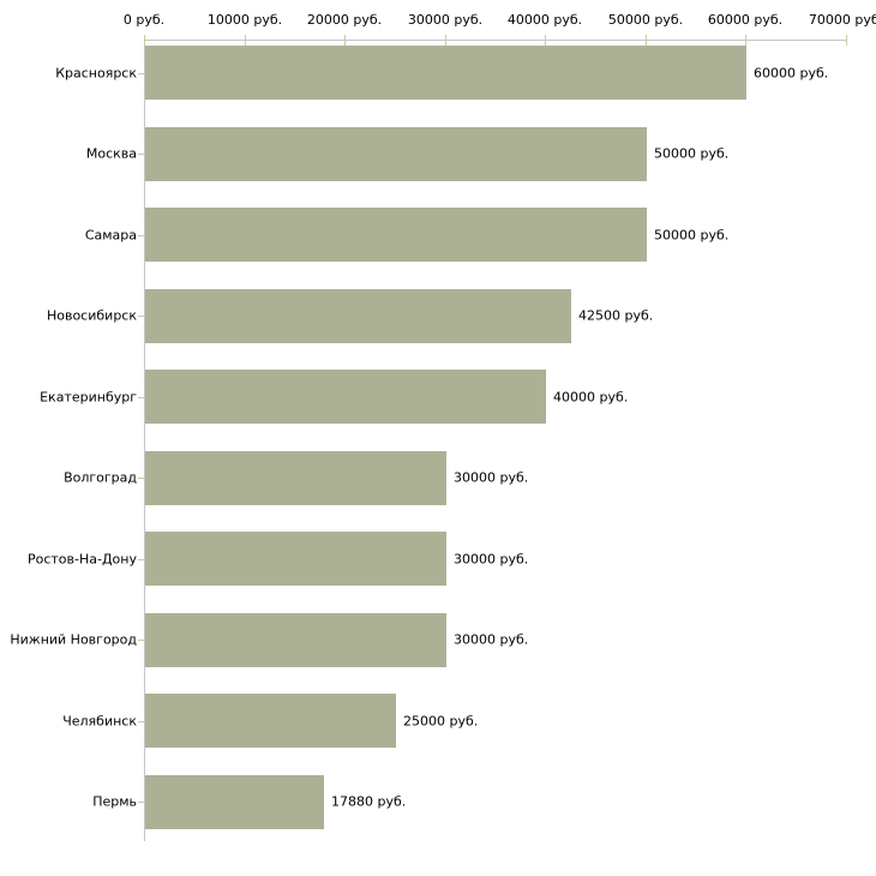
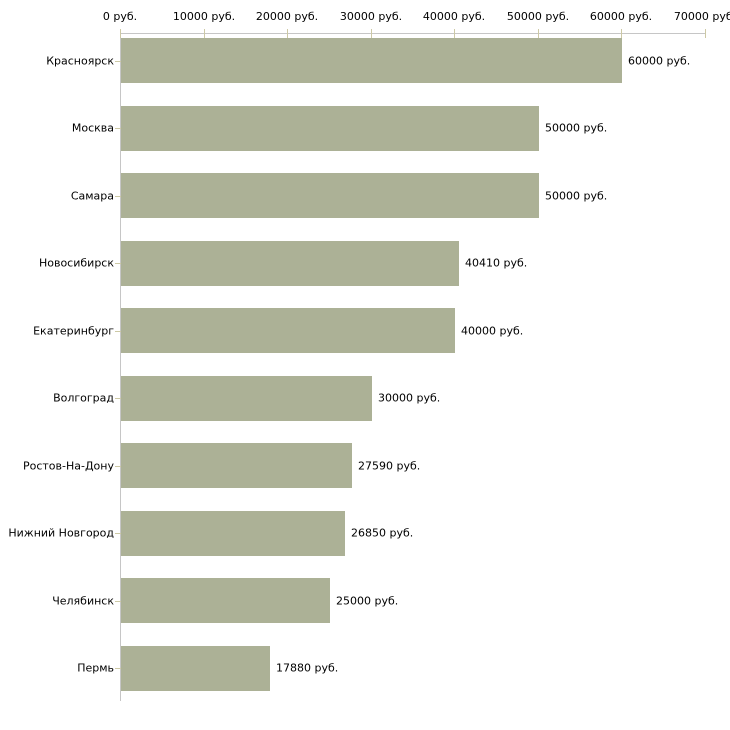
Новосибирск: 42500 -> 40410
Ростов-На-Дону: 30000 -> 27590
Нижний Новгород: 30000 -> 26850
